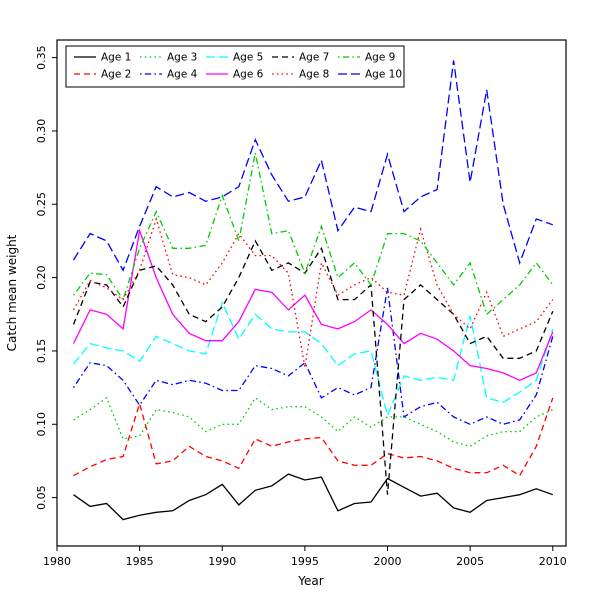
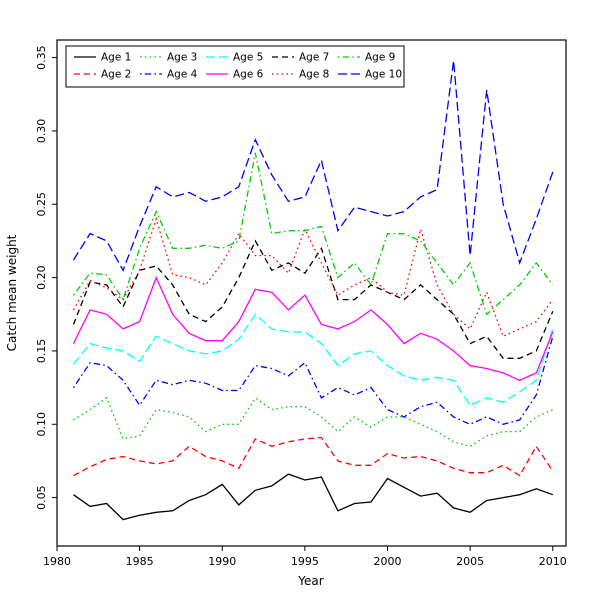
Age 2/1985: 0.114 -> 0.075
Age 6/1985: 0.232 -> 0.170
Age 5/1990: 0.183 -> 0.150
Age 9/1990: 0.256 -> 0.220
Age 8/1995: 0.139 -> 0.233
Age 9/1995: 0.203 -> 0.232
Age 4/2000: 0.193 -> 0.110
Age 5/2000: 0.106 -> 0.140
Age 7/2000: 0.052 -> 0.190
Age 10/2000: 0.284 -> 0.242
Age 5/2005: 0.174 -> 0.113
Age 10/2005: 0.265 -> 0.215
Age 2/2010: 0.118 -> 0.068
Age 10/2010: 0.236 -> 0.272
